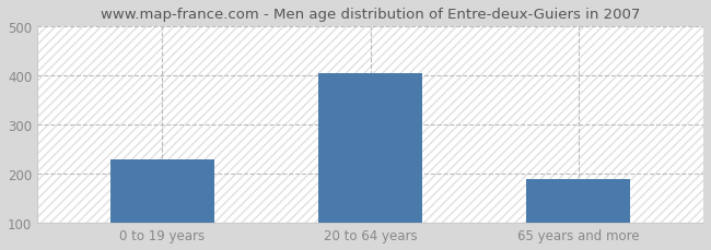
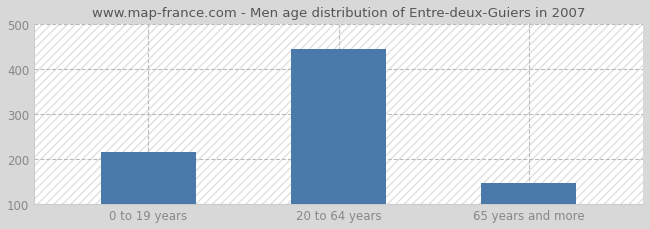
0 to 19 years: 230 -> 215
20 to 64 years: 405 -> 445
65 years and more: 190 -> 148
